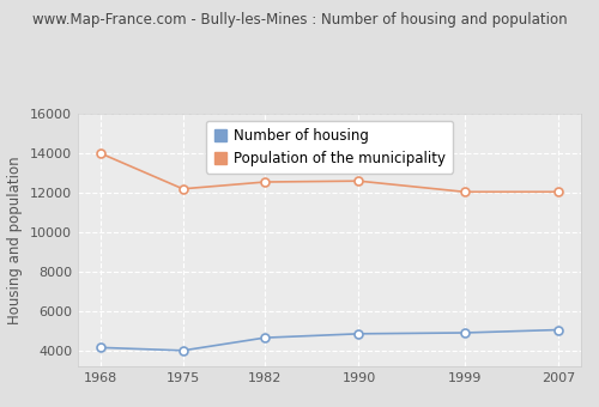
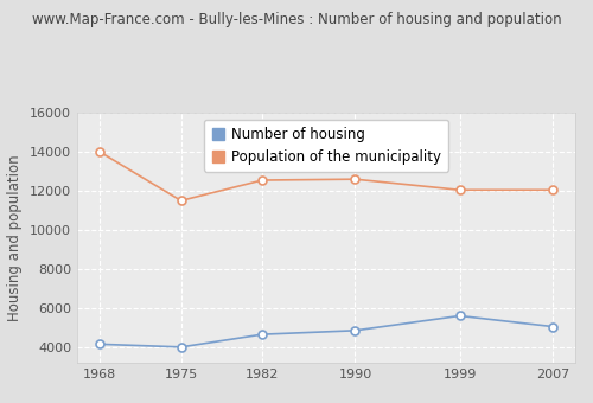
Population of the municipality/1975: 12200 -> 11500
Number of housing/1999: 4900 -> 5600
